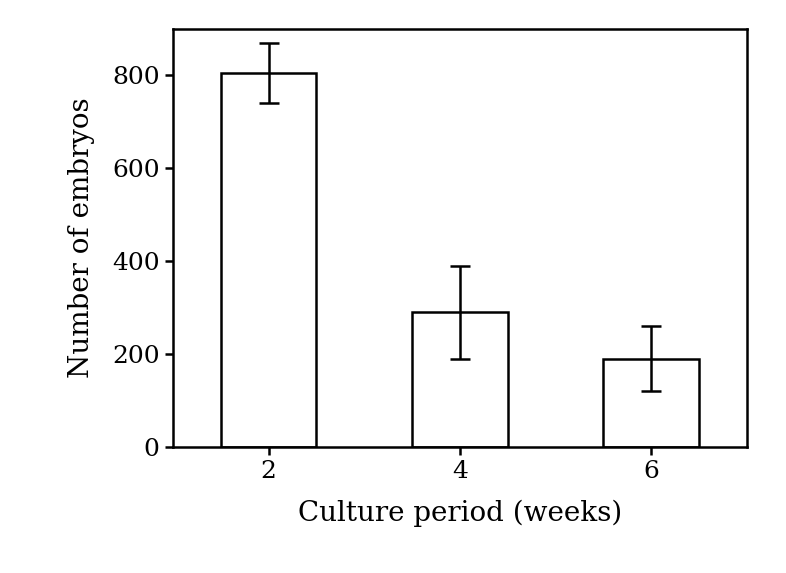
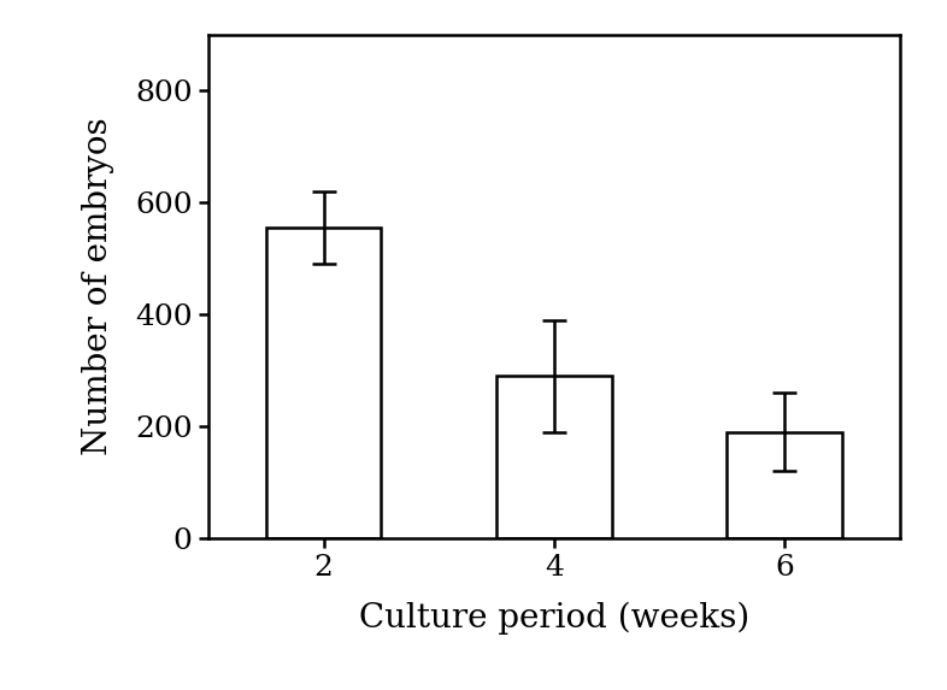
2: 805 -> 555
